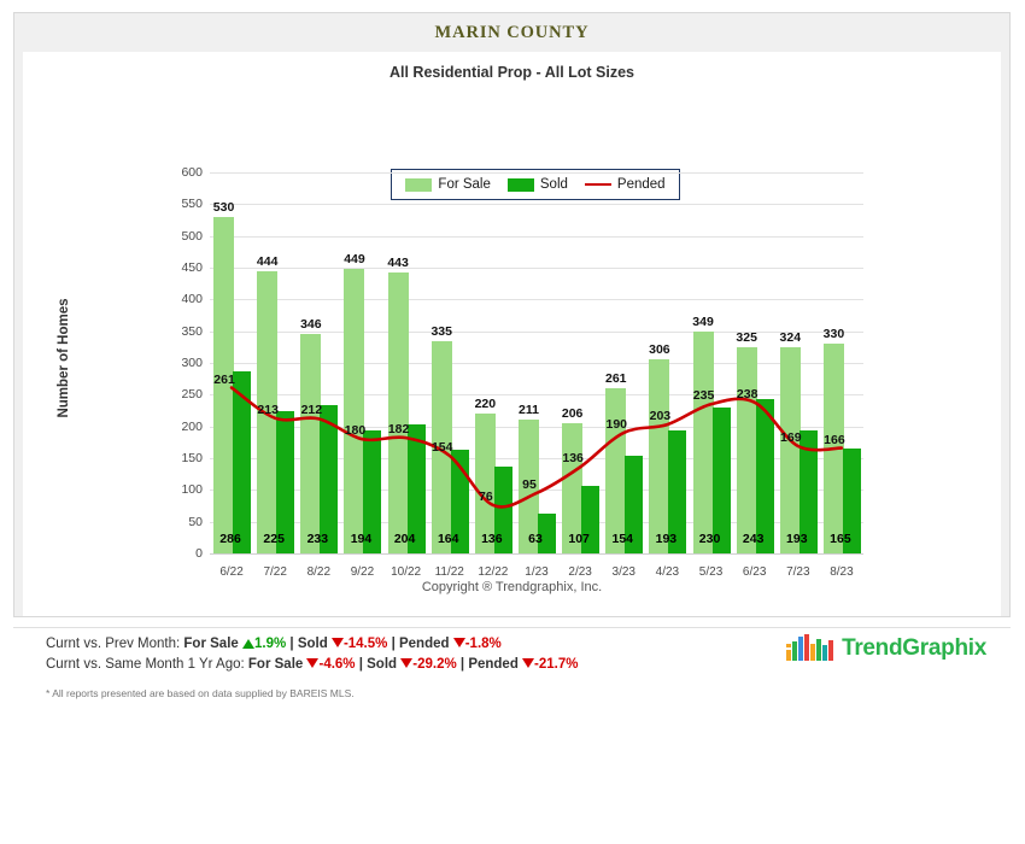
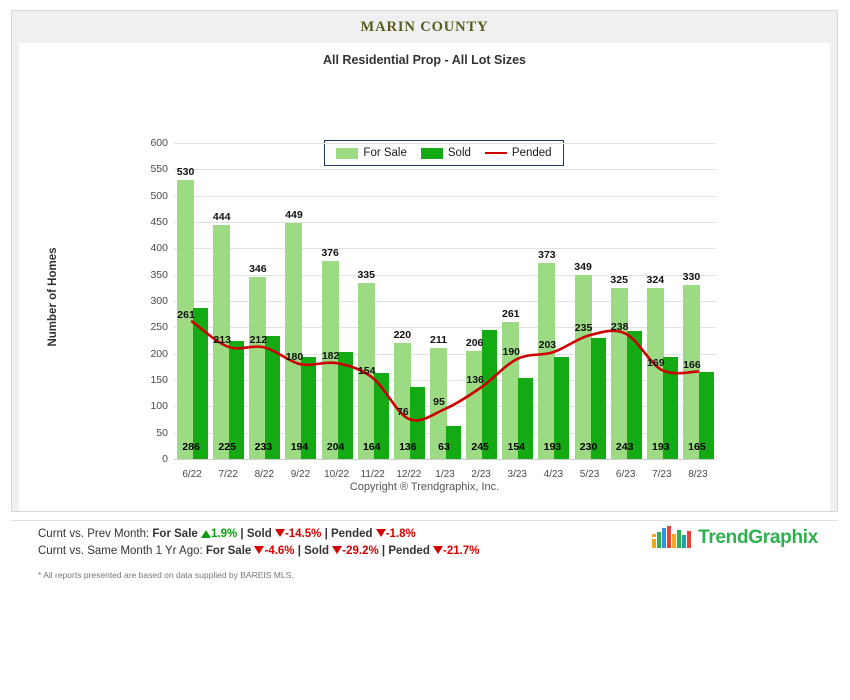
For Sale/10/22: 443 -> 376
Sold/2/23: 107 -> 245
For Sale/4/23: 306 -> 373
